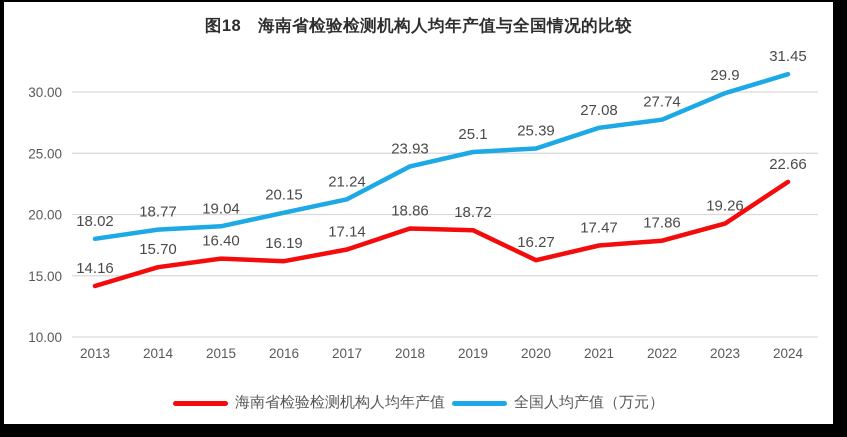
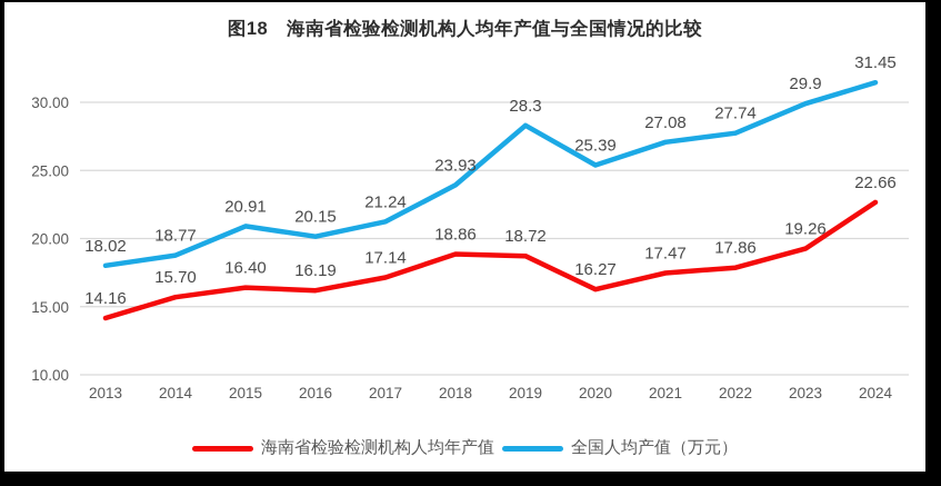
全国人均产值（万元）/2015: 19.04 -> 20.91
全国人均产值（万元）/2019: 25.1 -> 28.3
